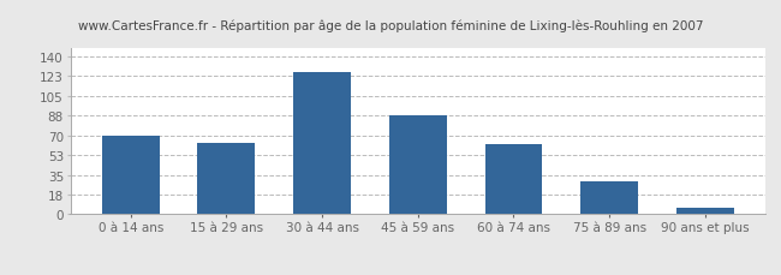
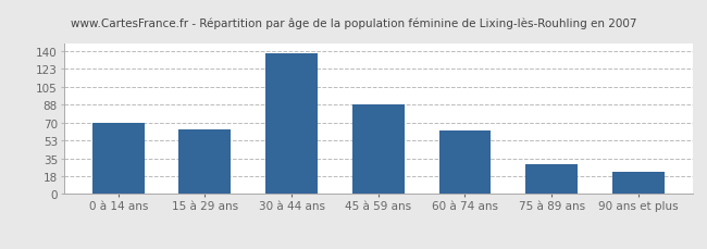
30 à 44 ans: 126 -> 138
90 ans et plus: 6 -> 22
